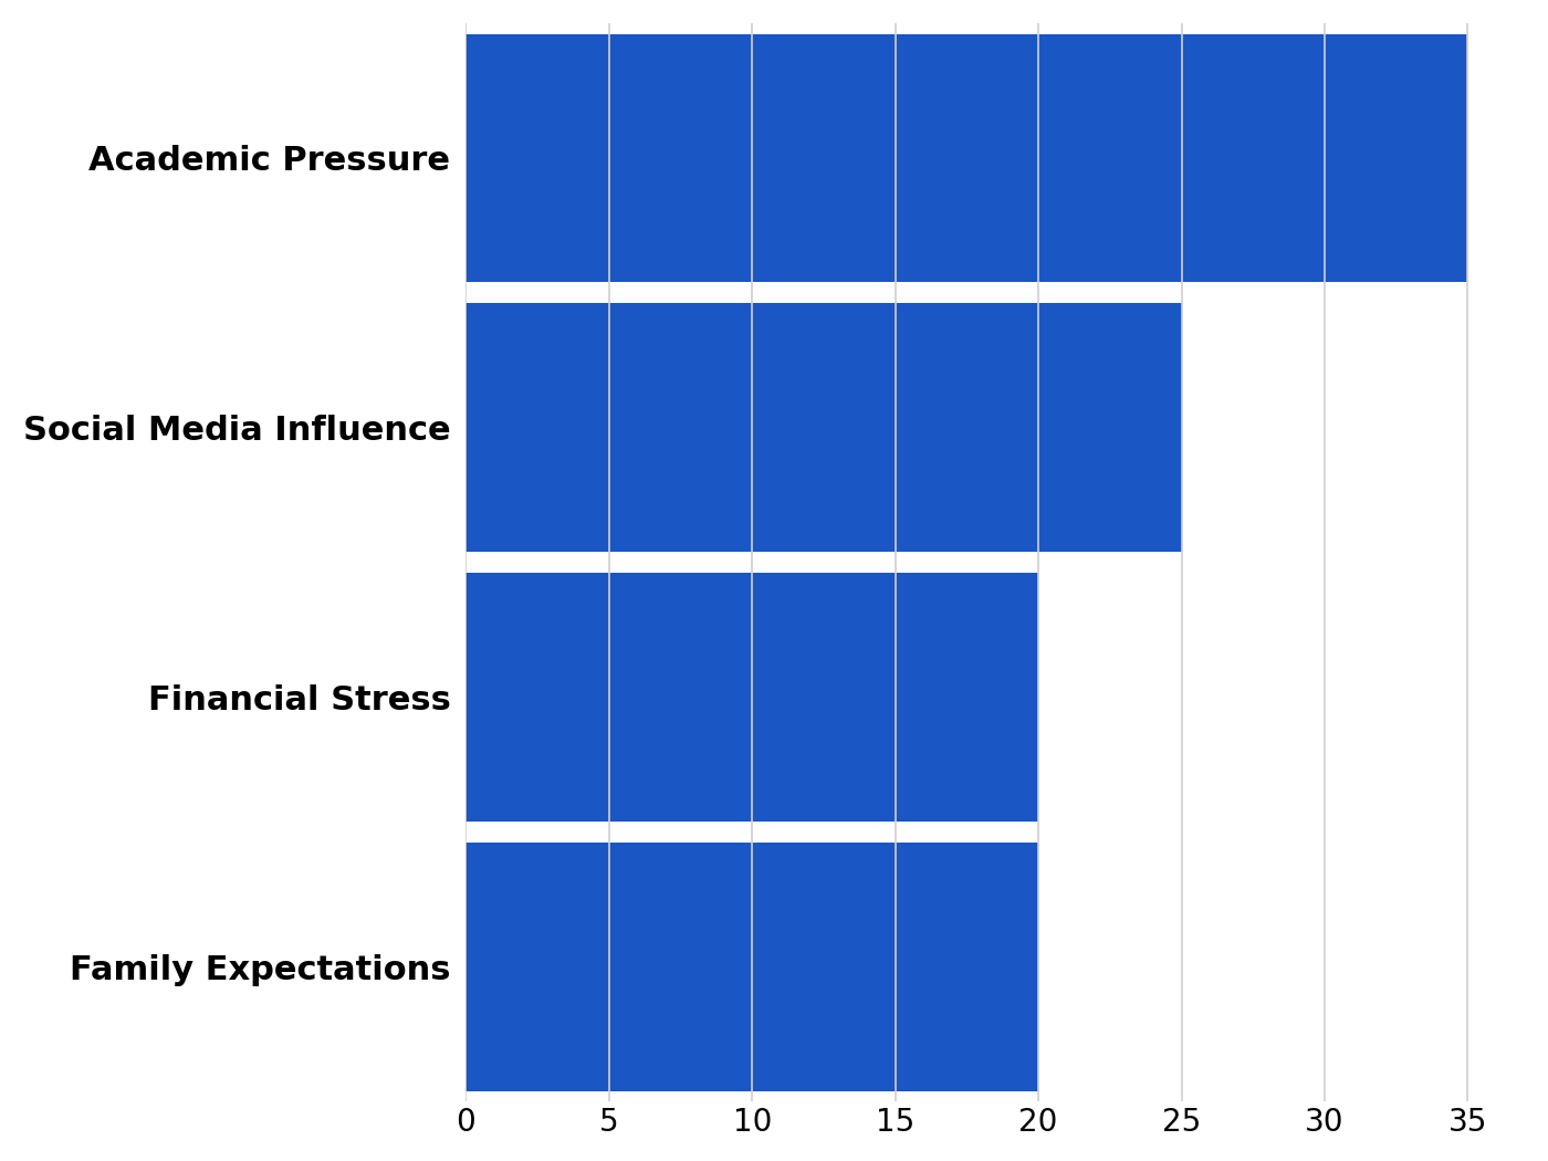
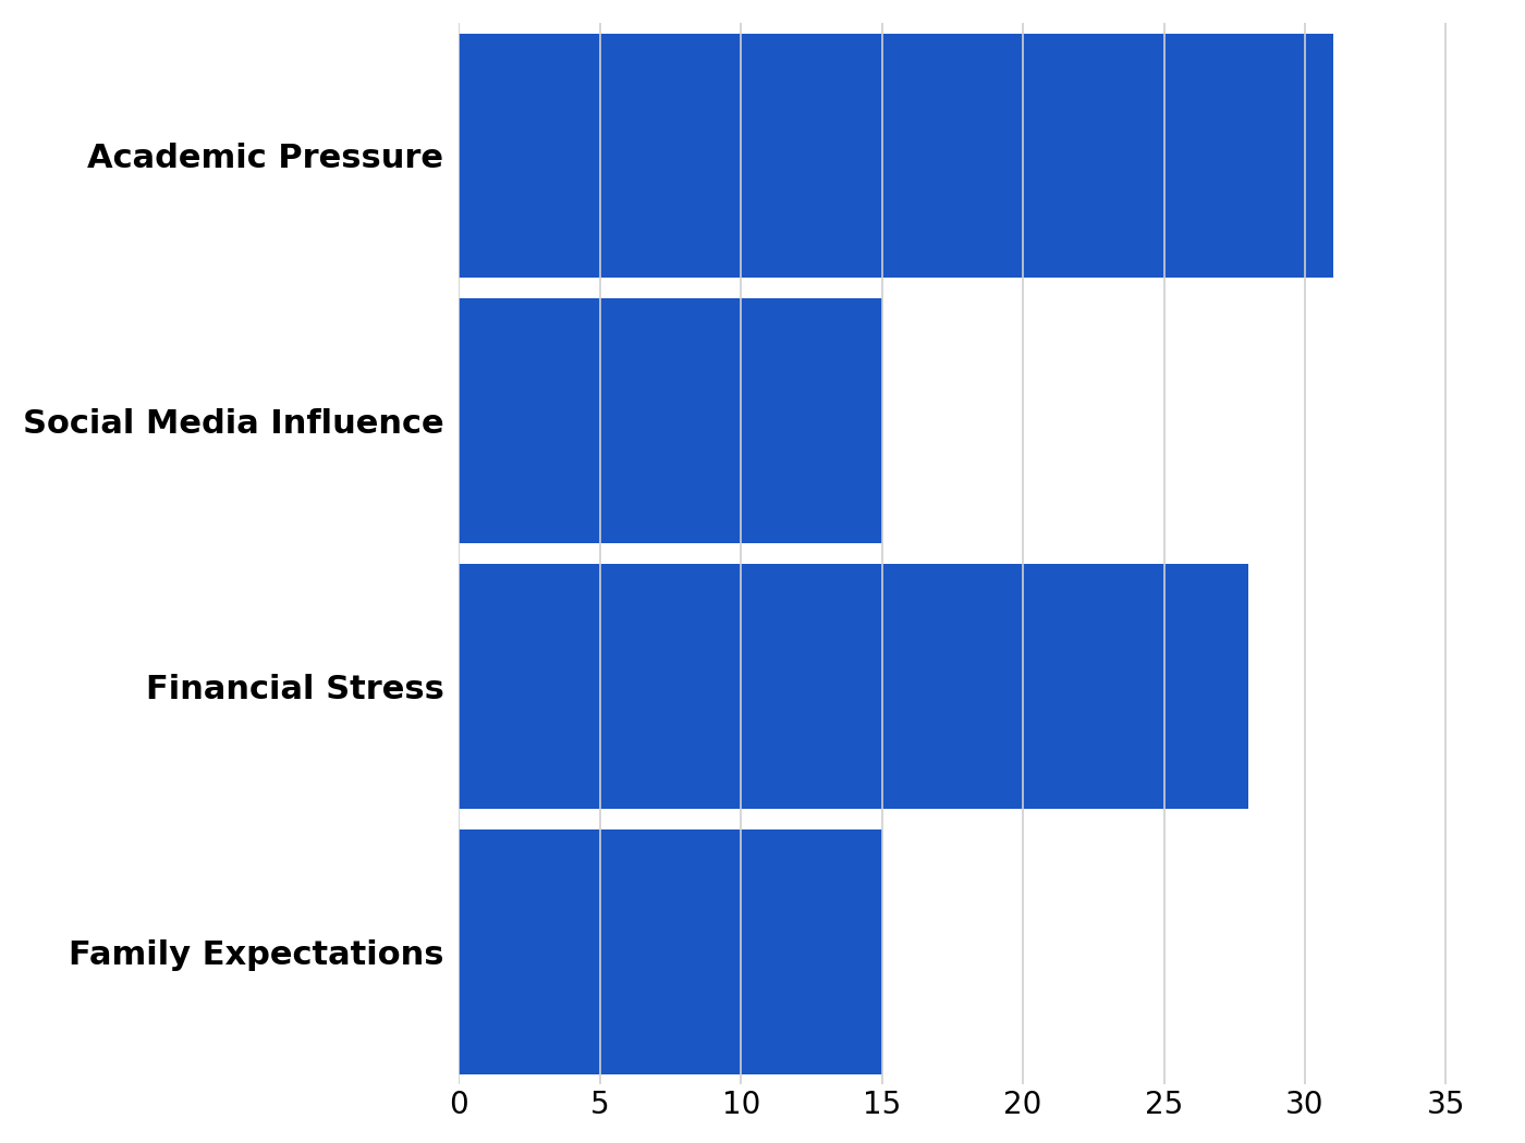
Academic Pressure: 35 -> 31
Social Media Influence: 25 -> 15
Financial Stress: 20 -> 28
Family Expectations: 20 -> 15
